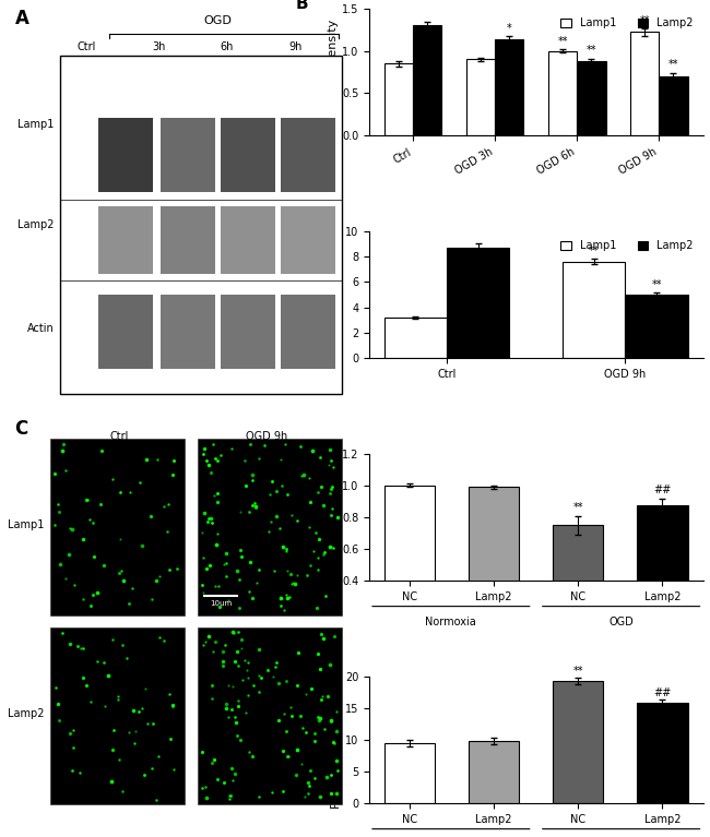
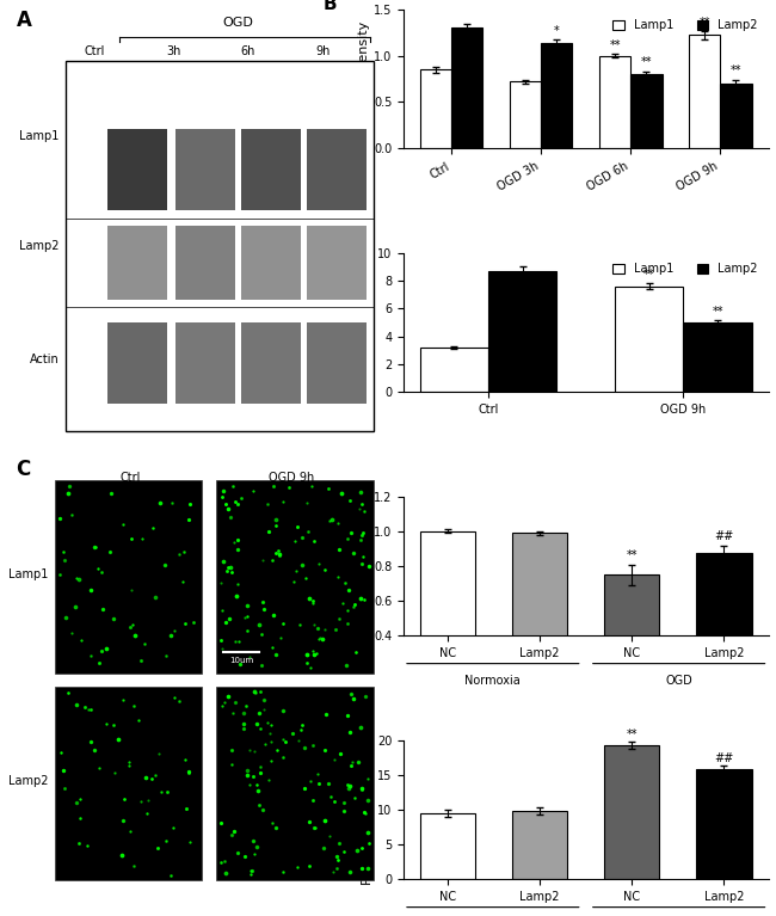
Lamp1/OGD 3h: 0.90 -> 0.72
Lamp2/OGD 6h: 0.88 -> 0.80
